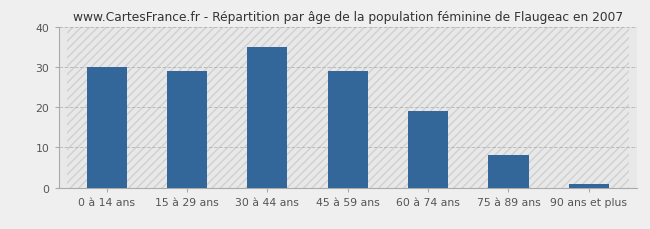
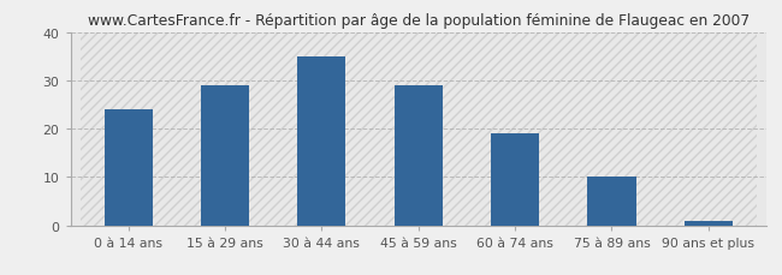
0 à 14 ans: 30 -> 24
75 à 89 ans: 8 -> 10
